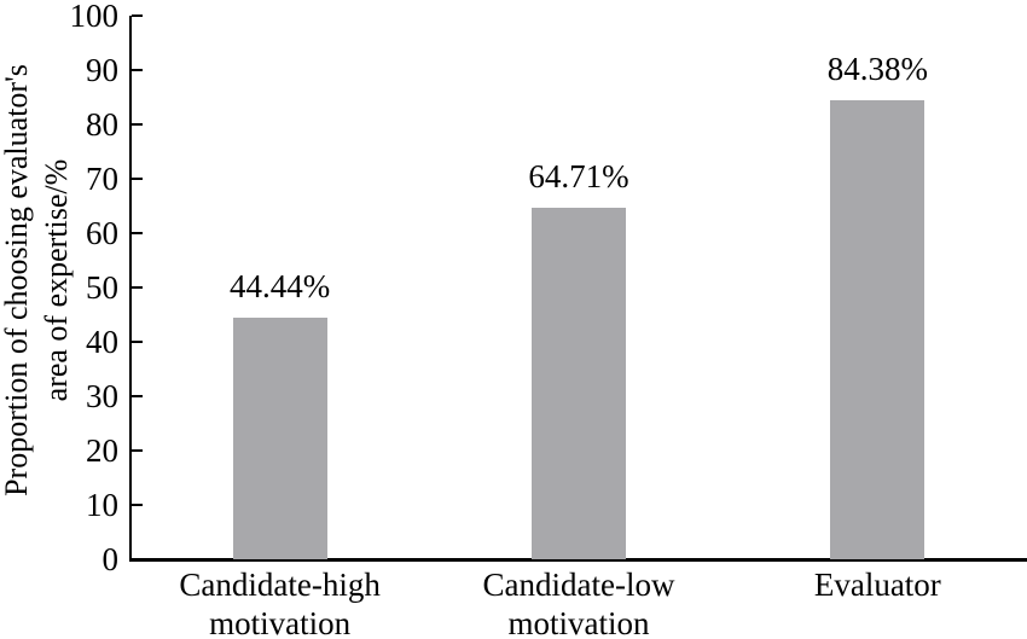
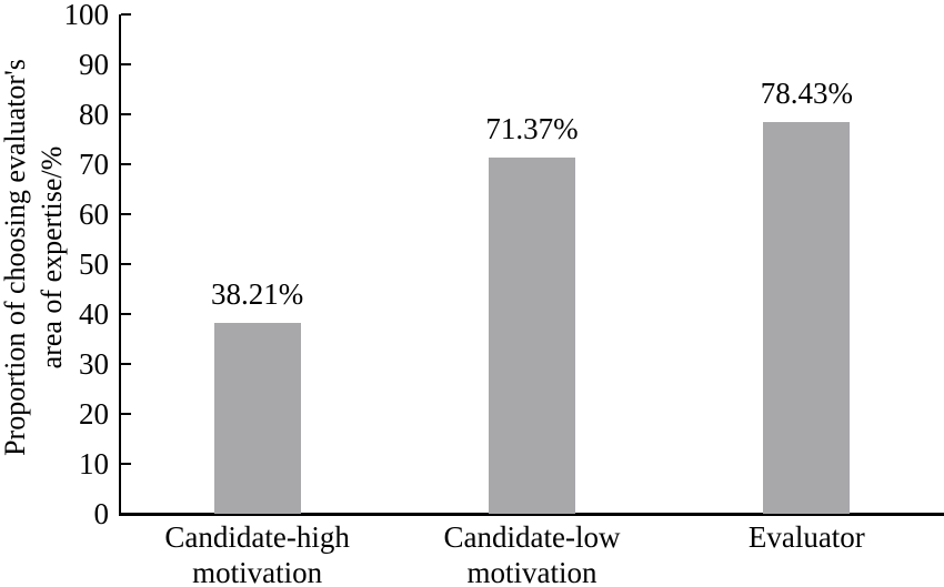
Candidate-high motivation: 44.44% -> 38.21%
Candidate-low motivation: 64.71% -> 71.37%
Evaluator: 84.38% -> 78.43%
